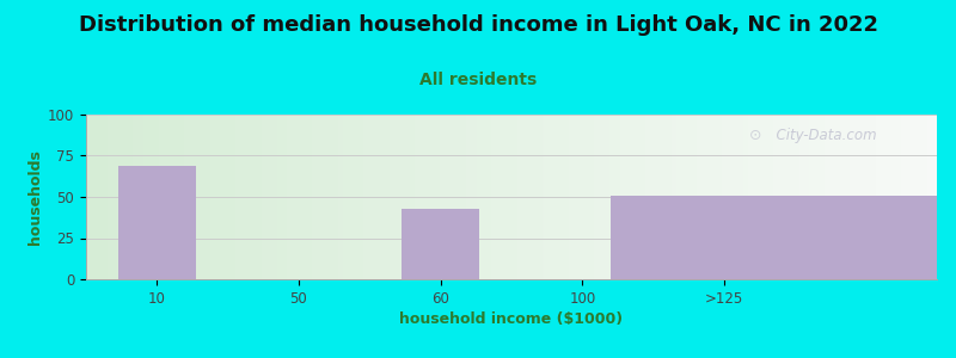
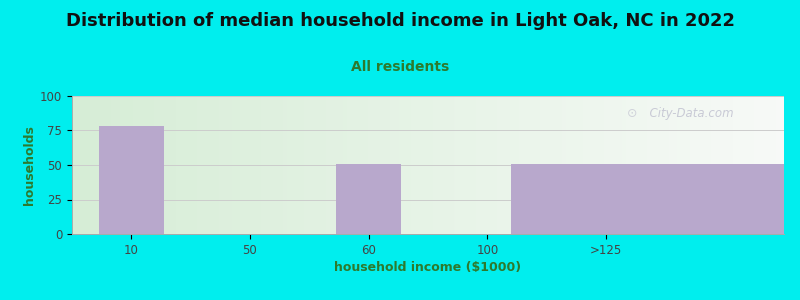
10: 69 -> 78
60: 43 -> 51
